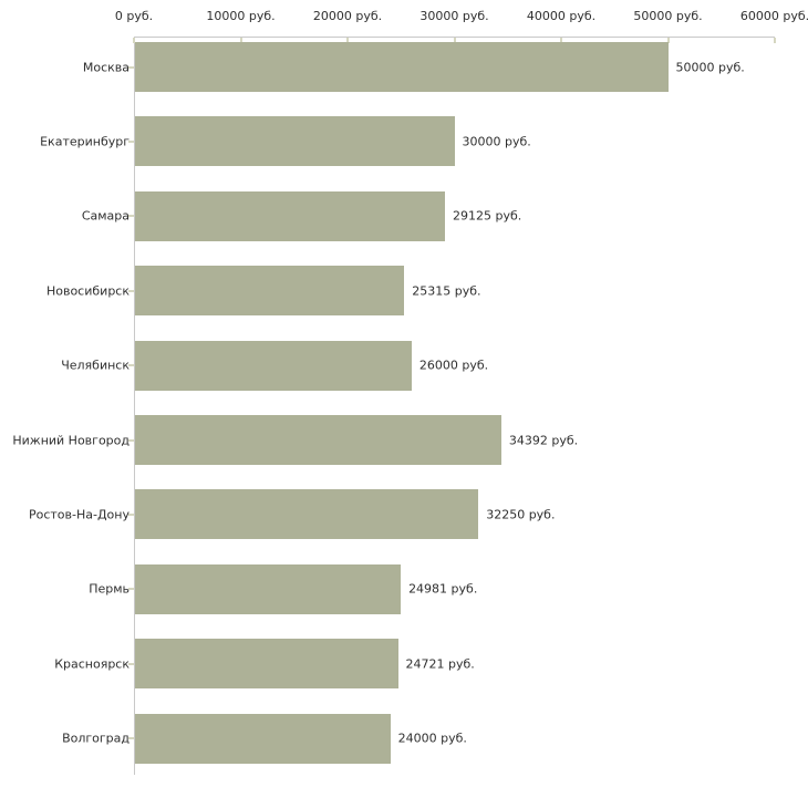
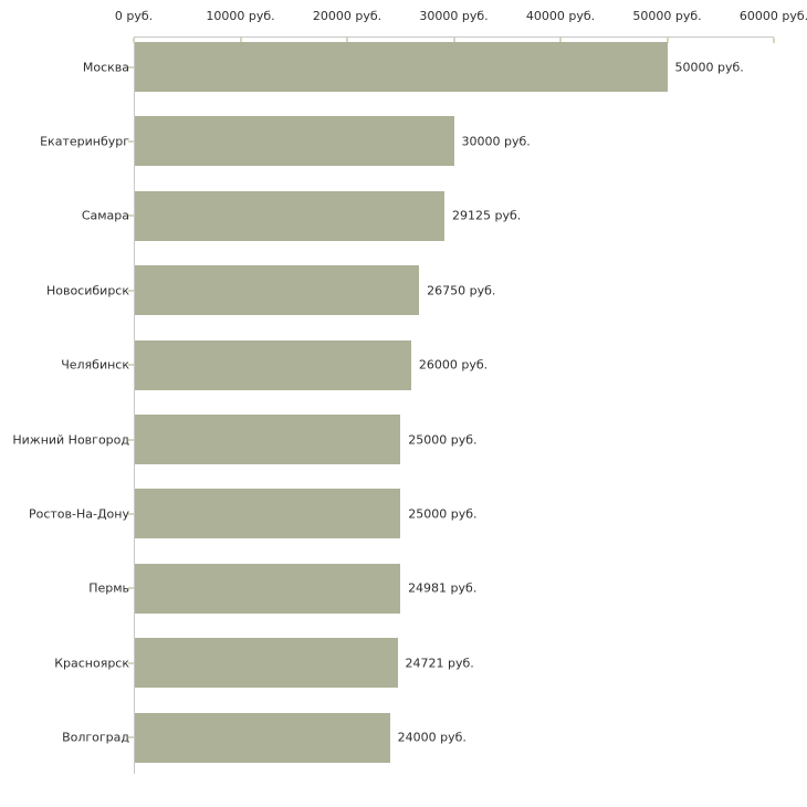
Новосибирск: 25315 -> 26750
Нижний Новгород: 34392 -> 25000
Ростов-На-Дону: 32250 -> 25000
